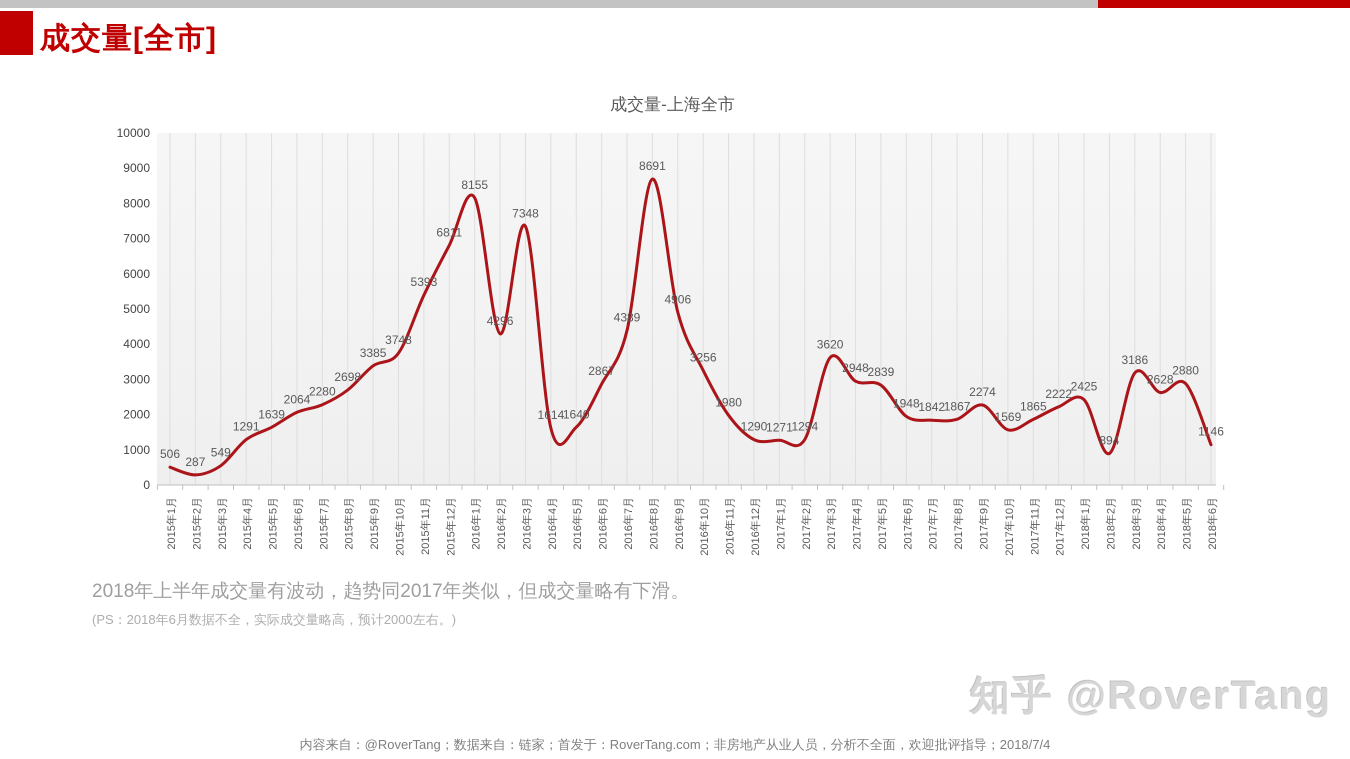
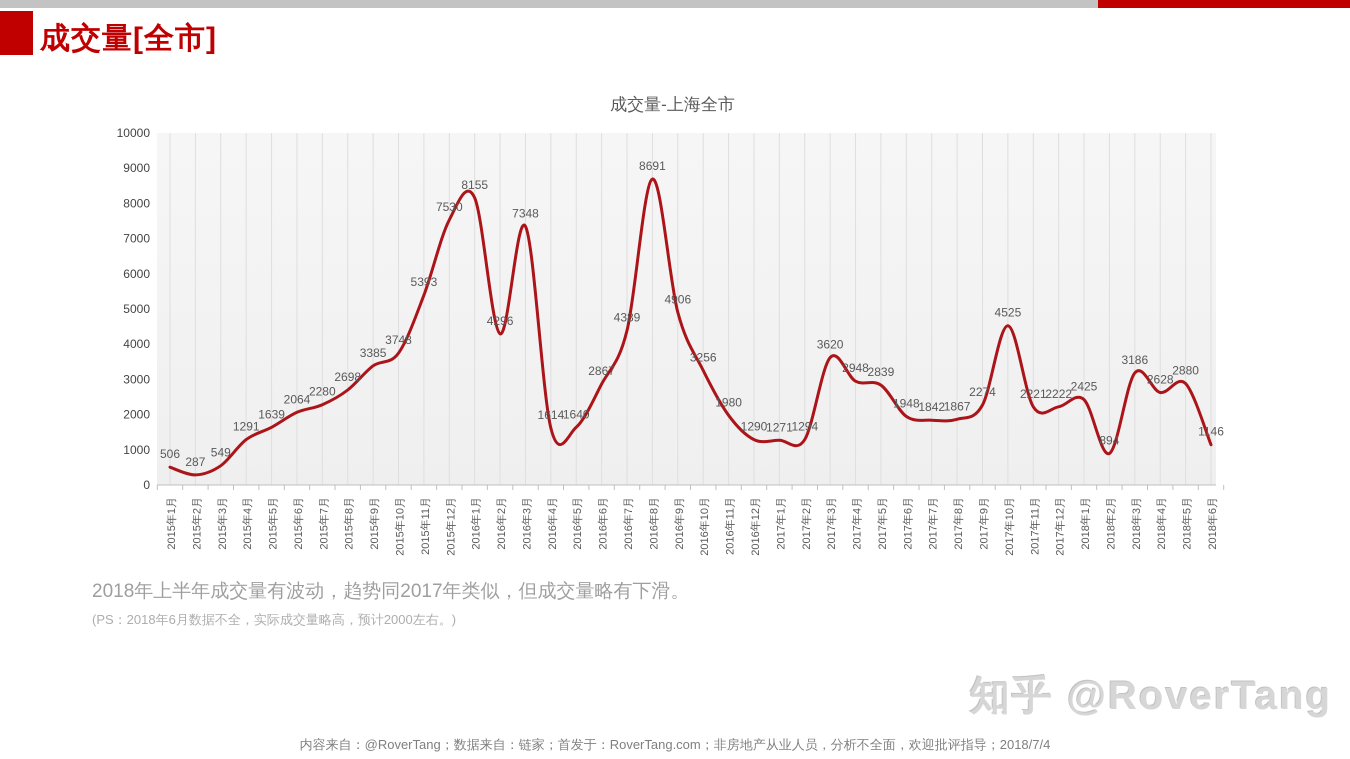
2015年12月: 6811 -> 7530
2017年10月: 1569 -> 4525
2017年11月: 1865 -> 2221
